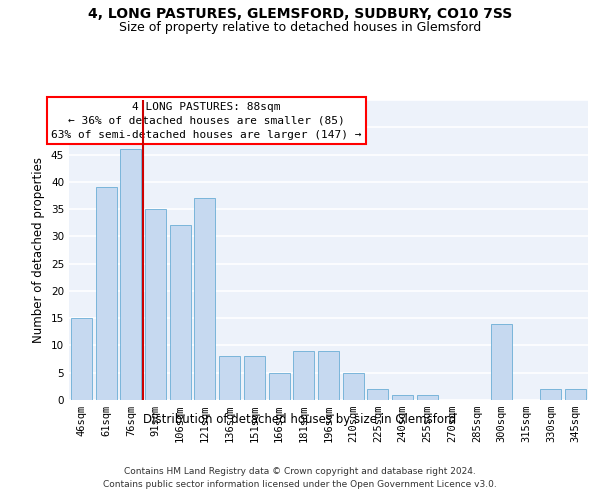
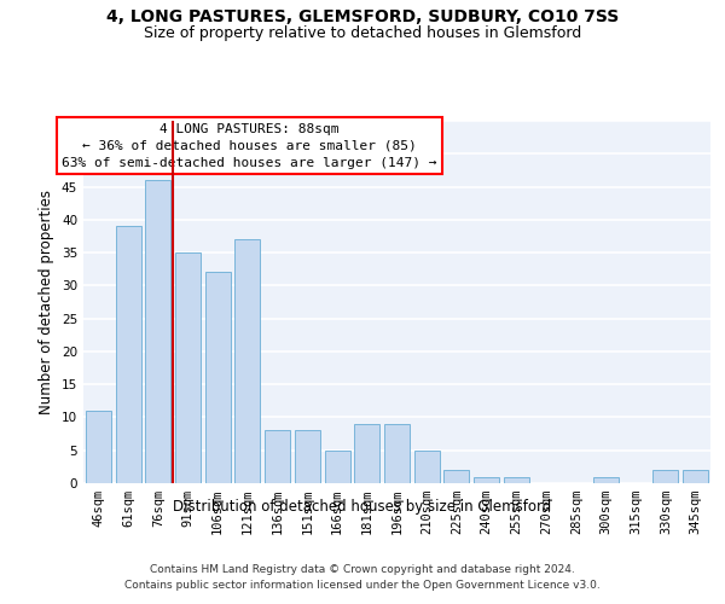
46sqm: 15 -> 11
300sqm: 14 -> 1
